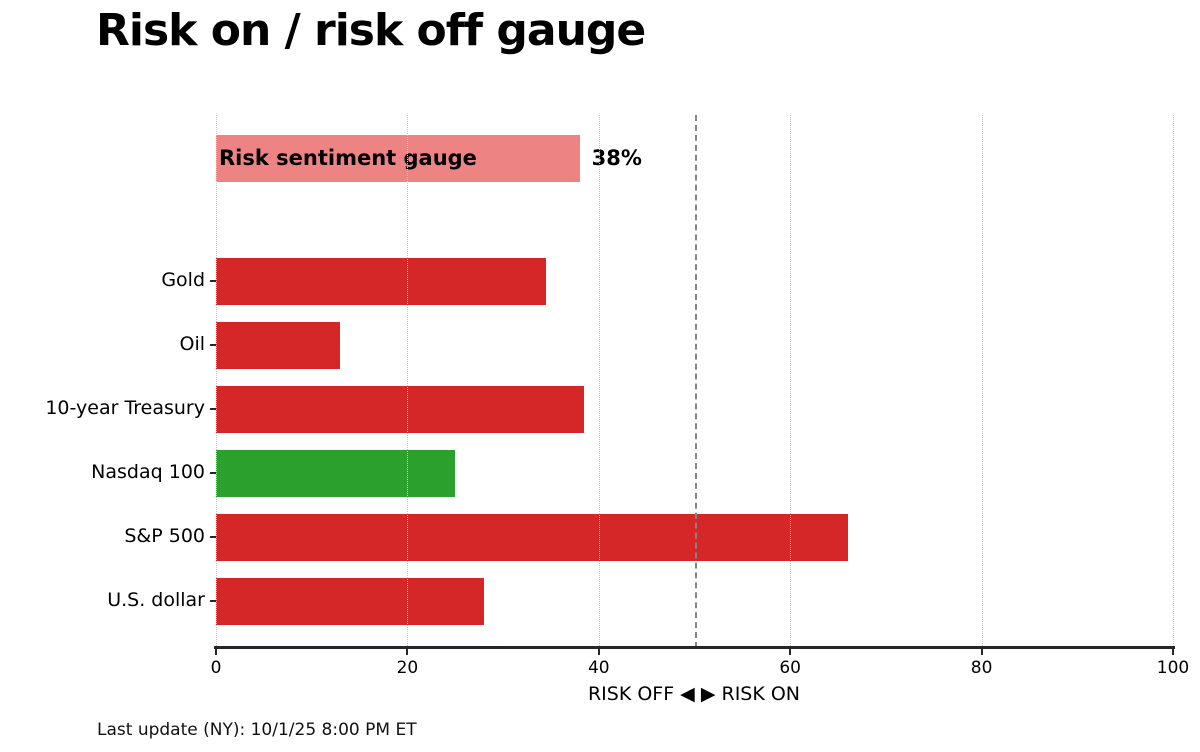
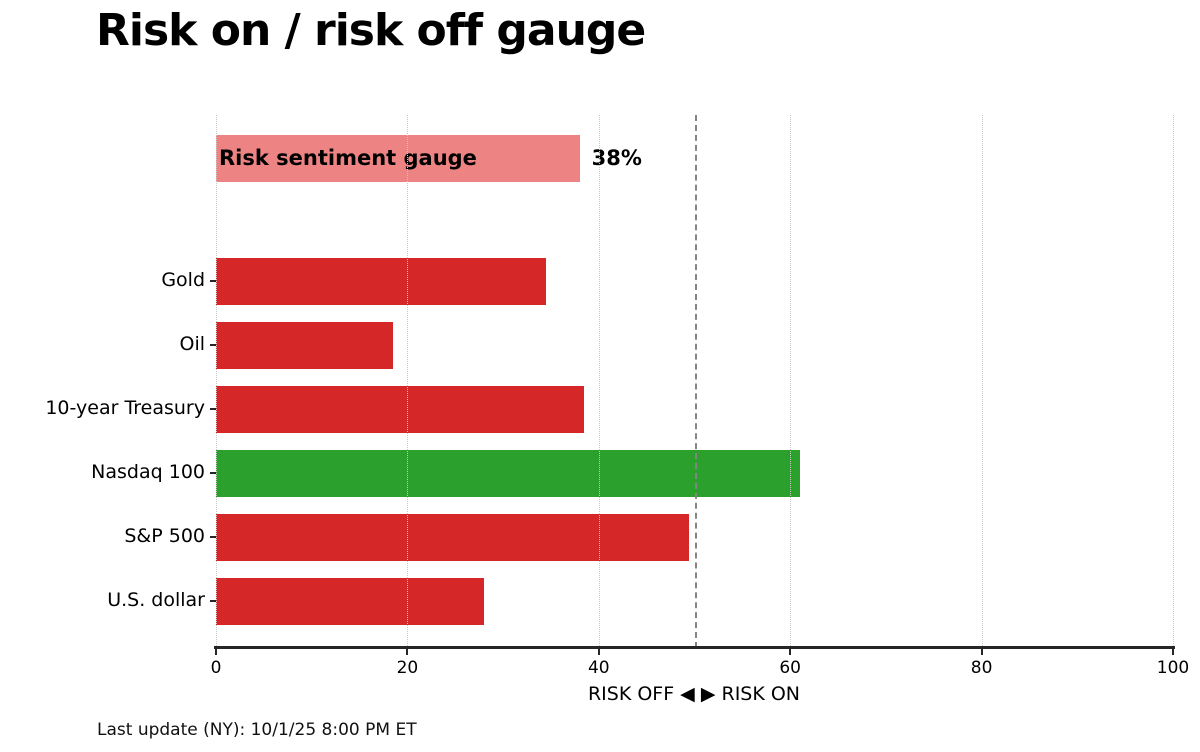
Oil: 13 -> 18
Nasdaq 100: 25 -> 61
S&P 500: 66 -> 49
